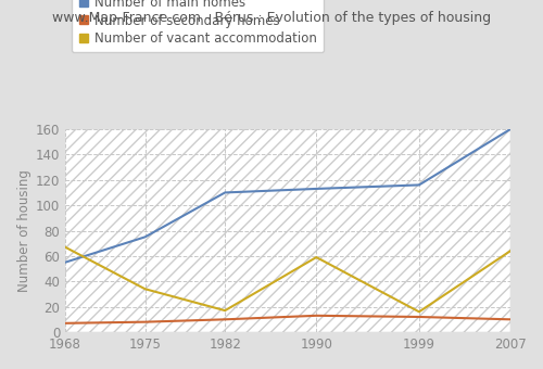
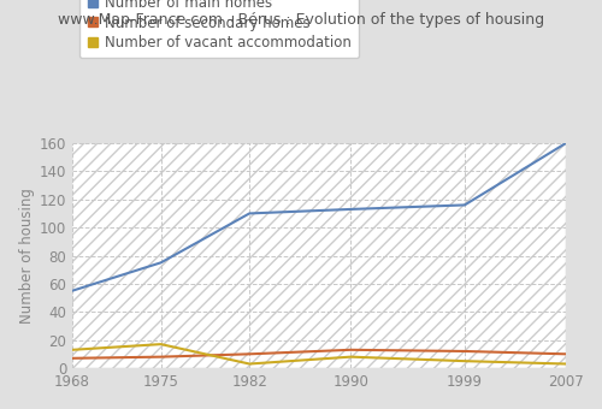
Number of vacant accommodation/1968: 67 -> 13
Number of vacant accommodation/1975: 34 -> 17
Number of vacant accommodation/1982: 17 -> 3
Number of vacant accommodation/1990: 59 -> 8
Number of vacant accommodation/1999: 16 -> 5
Number of vacant accommodation/2007: 64 -> 3
